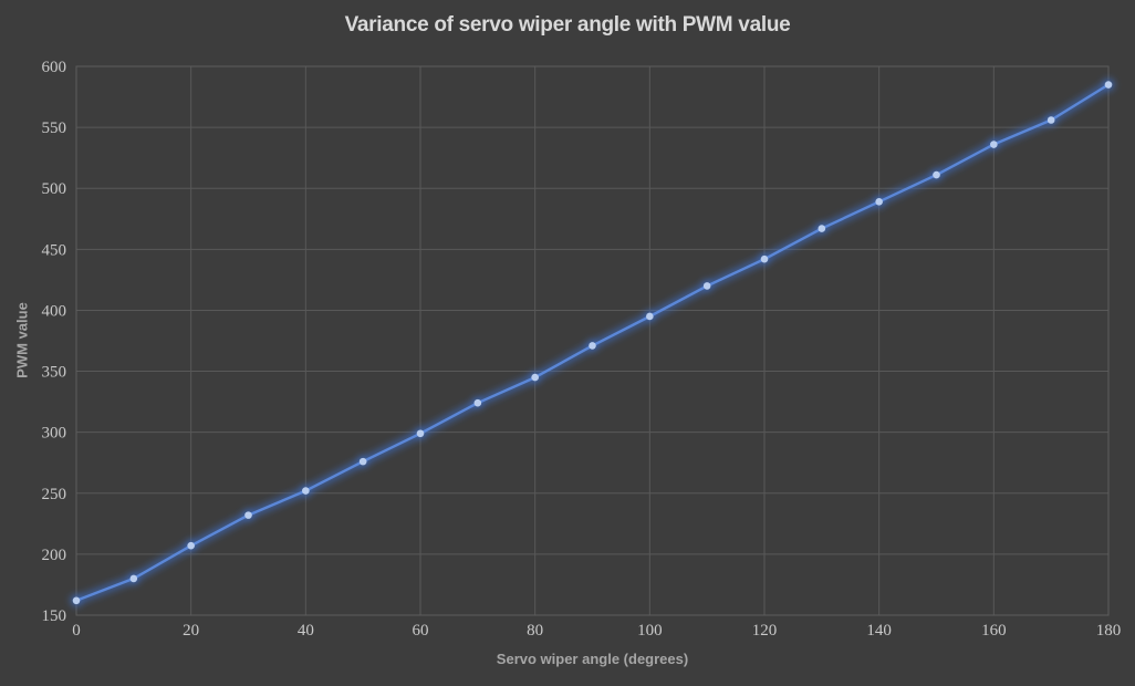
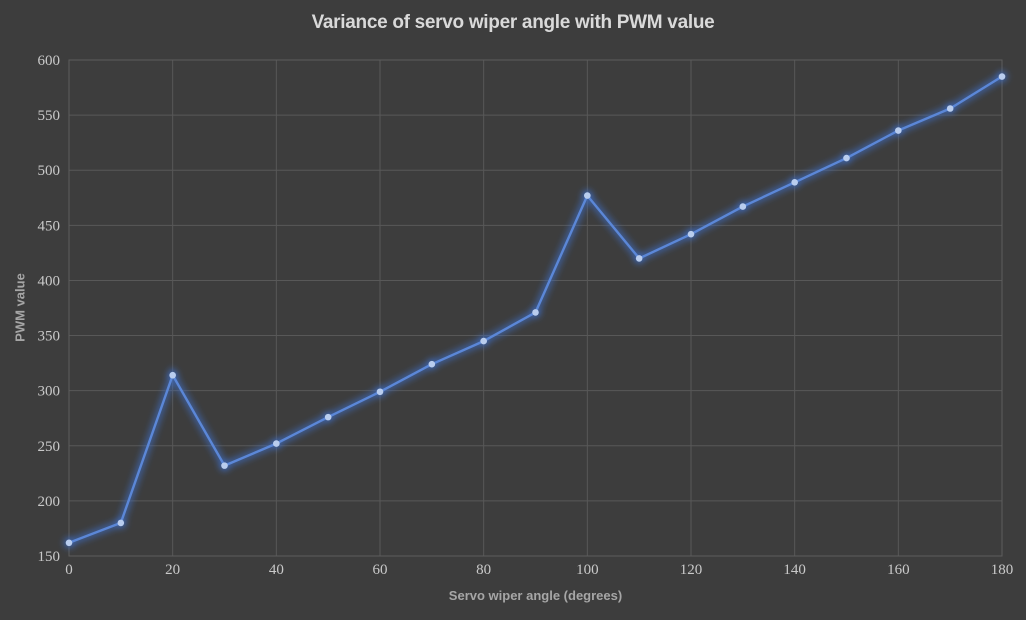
20: 207 -> 314
100: 395 -> 477
